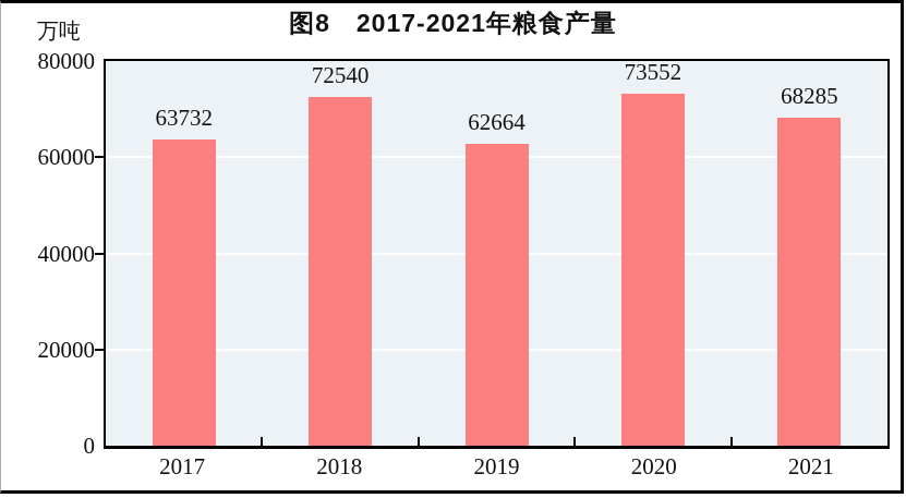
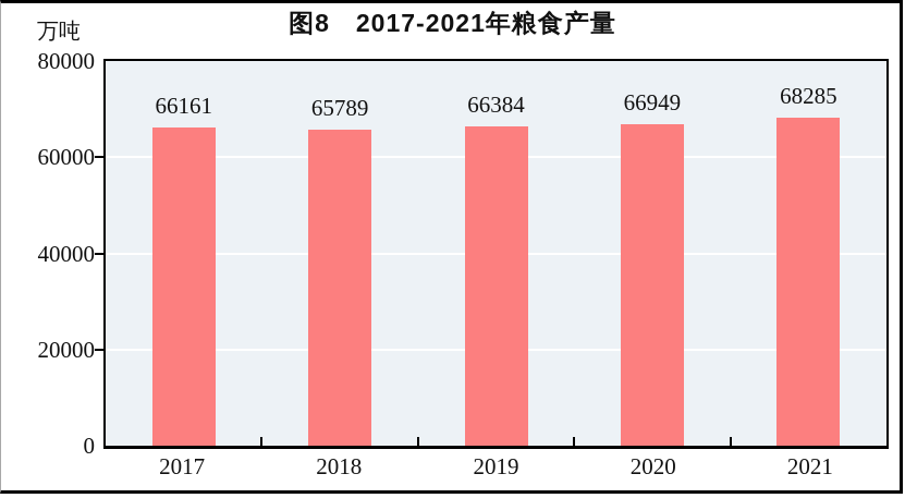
2017: 63732 -> 66161
2018: 72540 -> 65789
2019: 62664 -> 66384
2020: 73552 -> 66949
